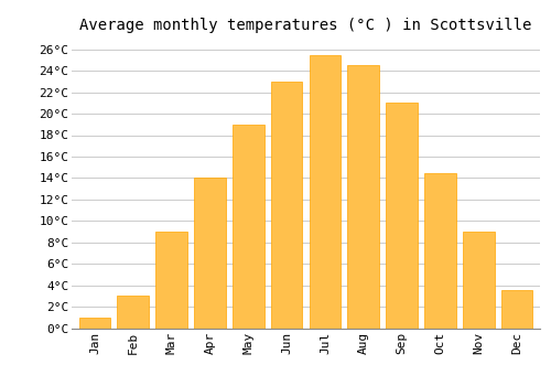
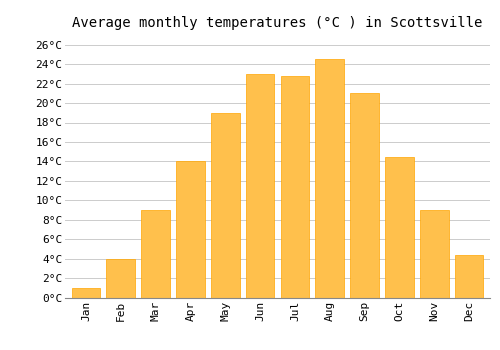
Feb: 3.0°C -> 4.0°C
Jul: 25.5°C -> 22.8°C
Dec: 3.5°C -> 4.4°C
